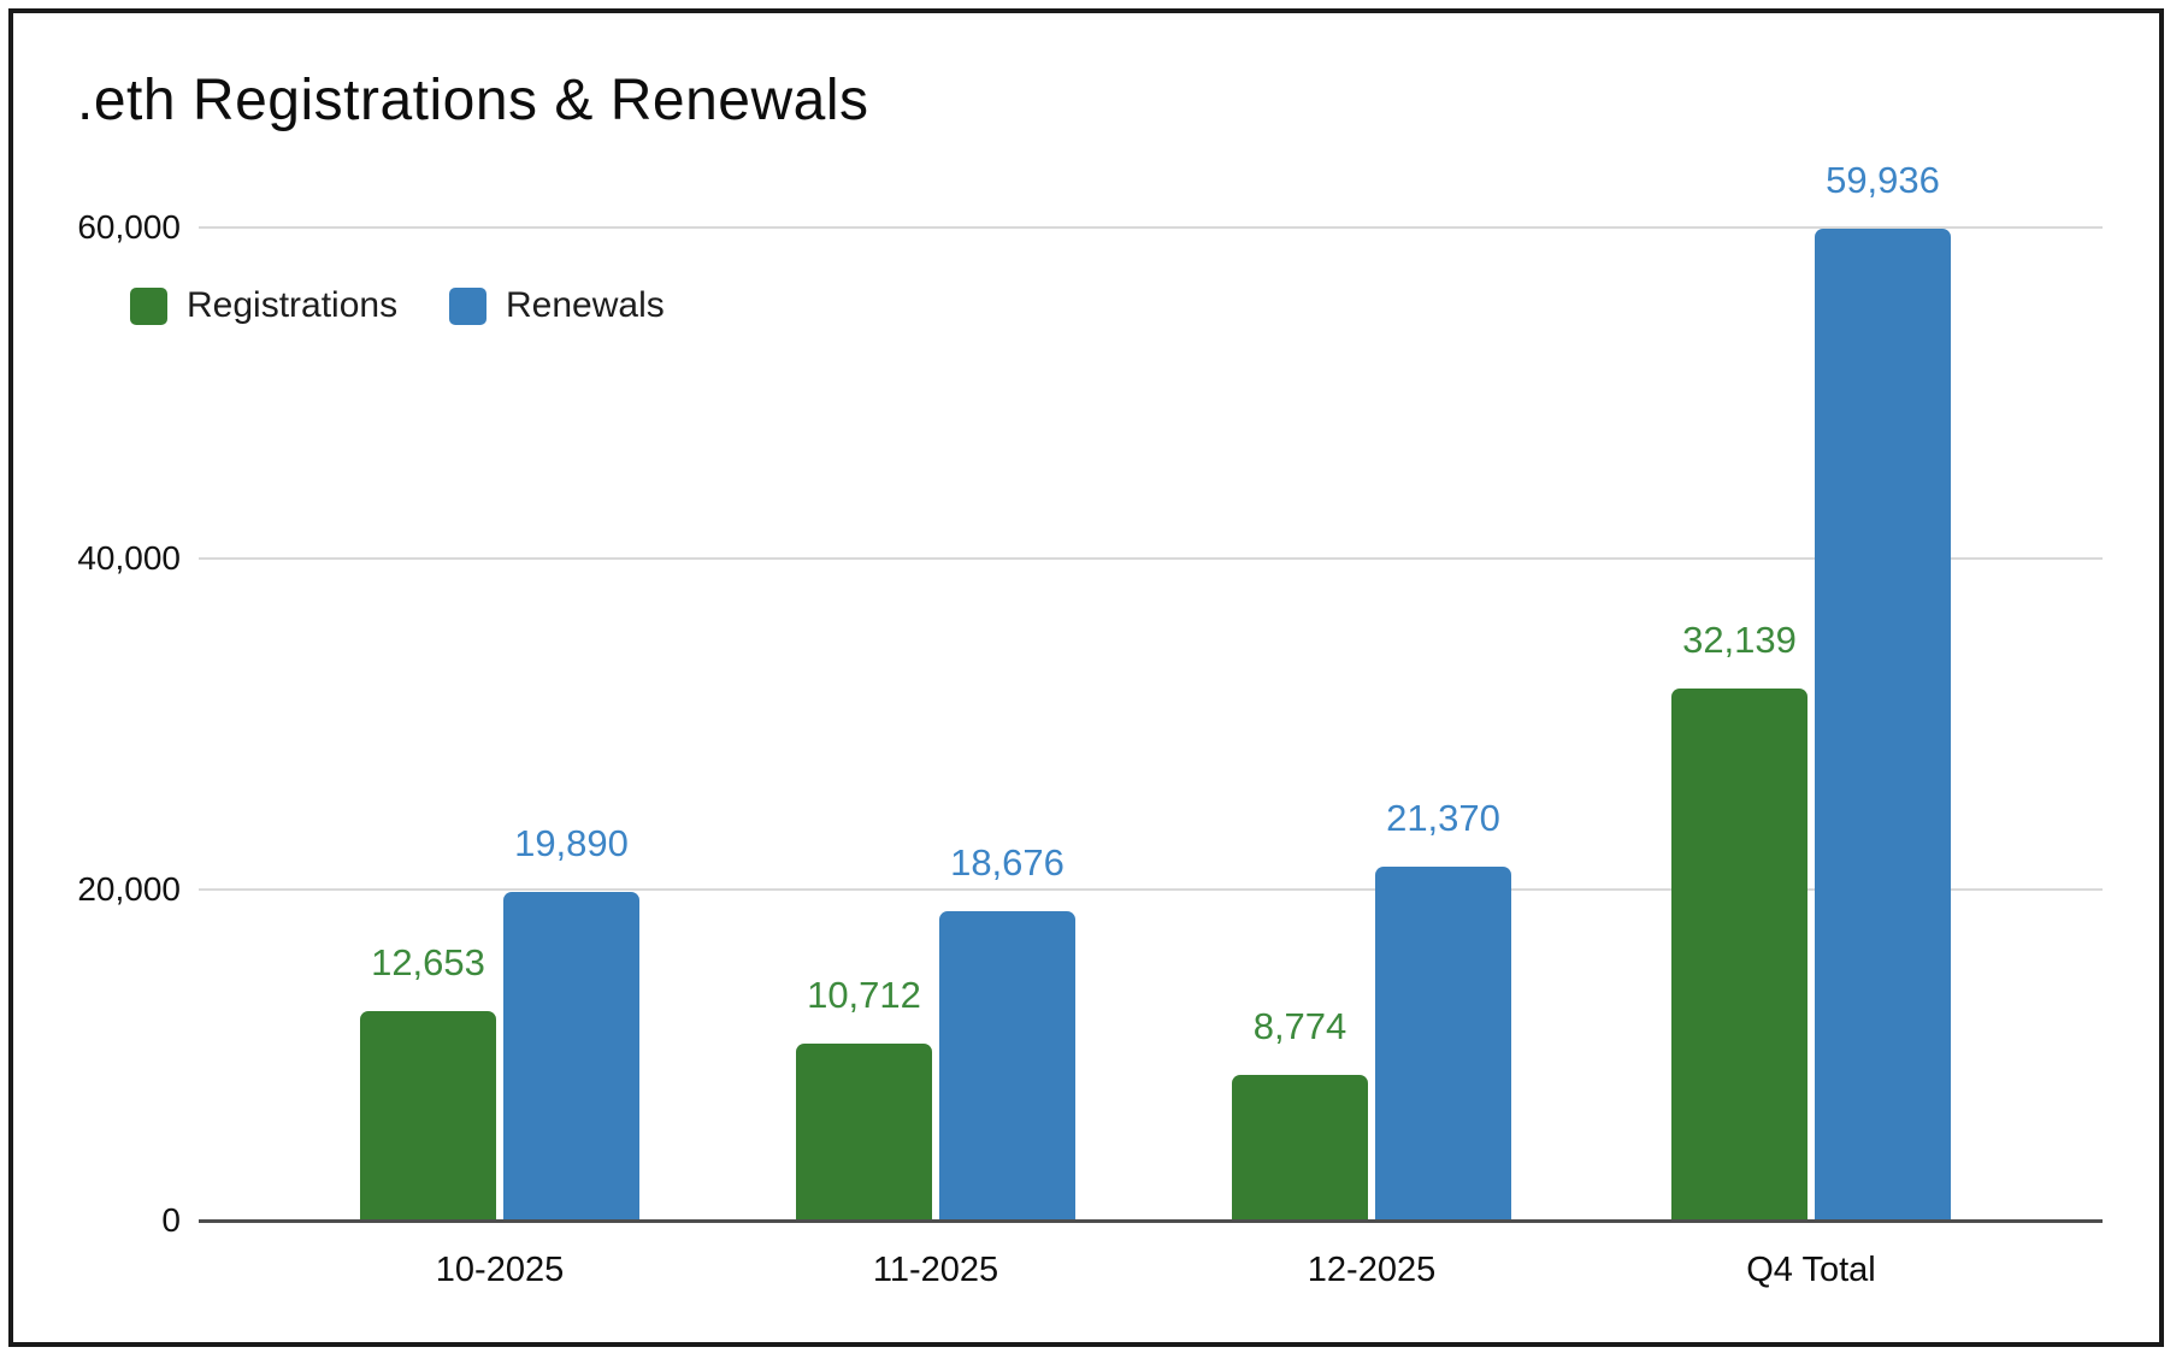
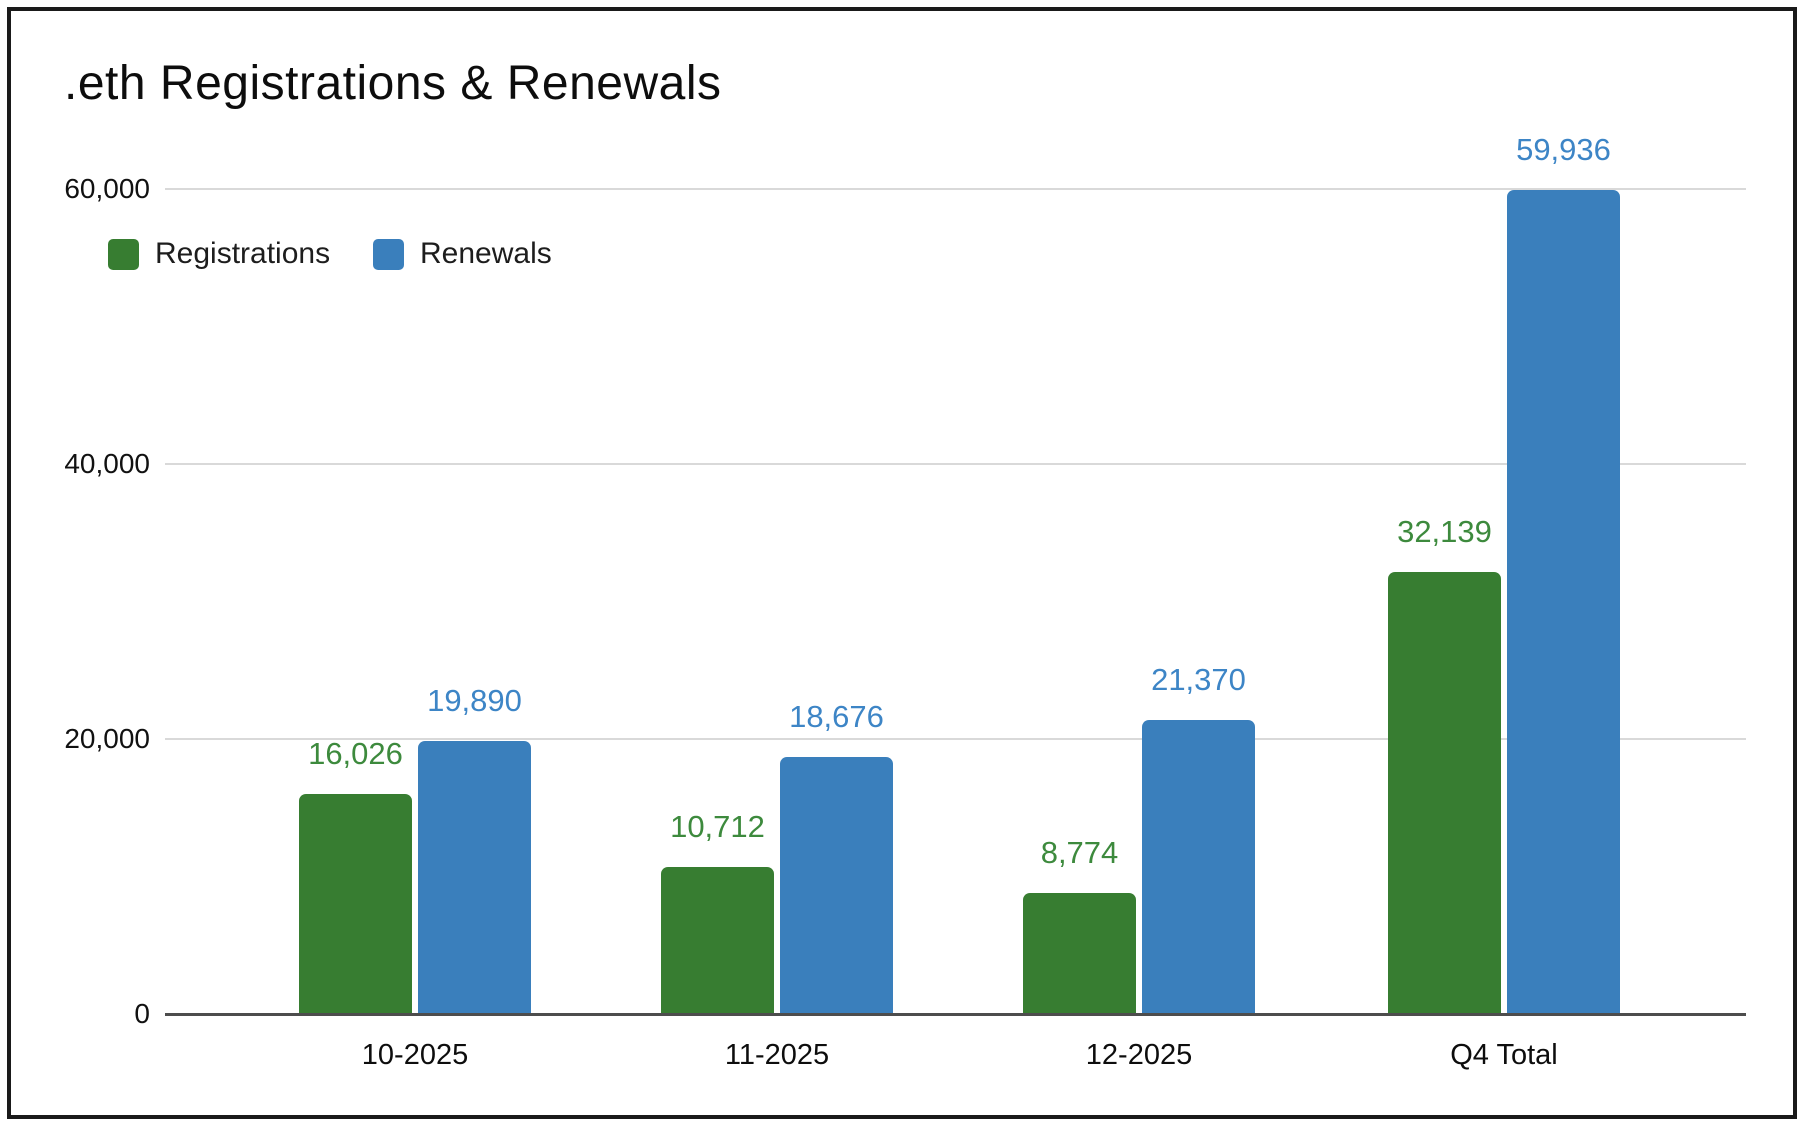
Registrations/10-2025: 12,653 -> 16,026
